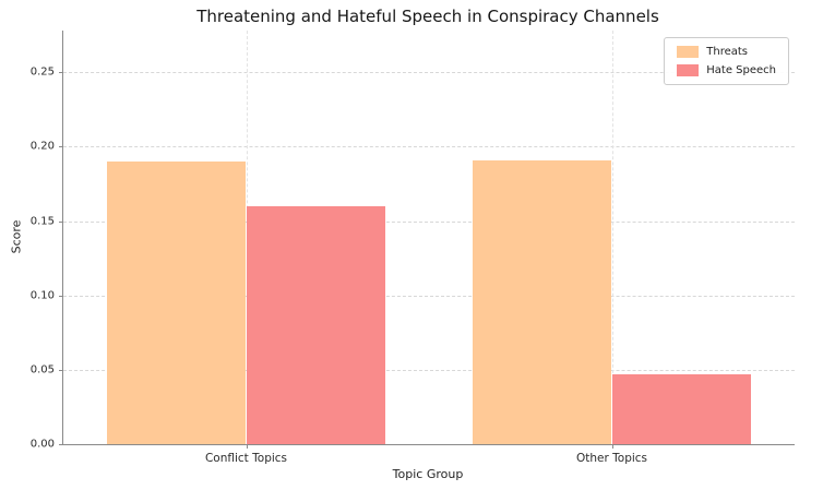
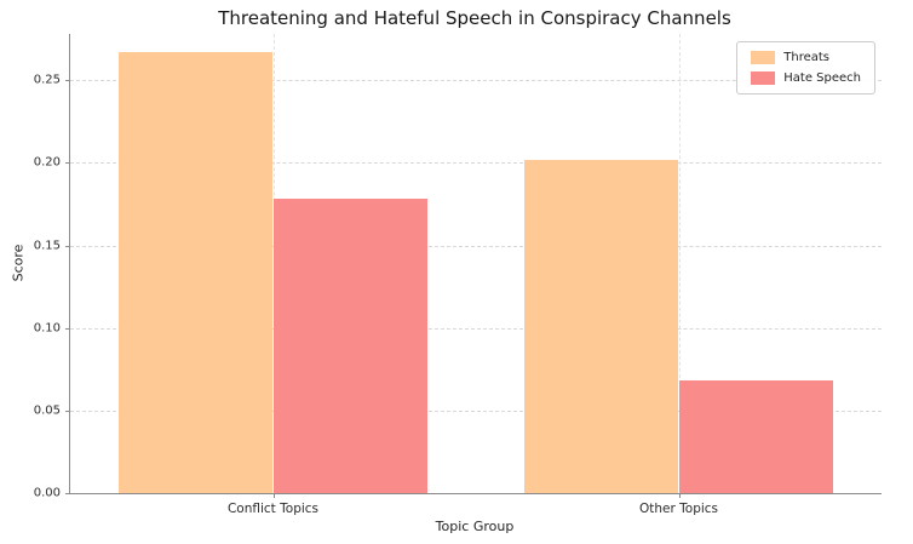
Threats/Conflict Topics: 0.190 -> 0.267
Hate Speech/Conflict Topics: 0.160 -> 0.178
Threats/Other Topics: 0.191 -> 0.202
Hate Speech/Other Topics: 0.047 -> 0.068
